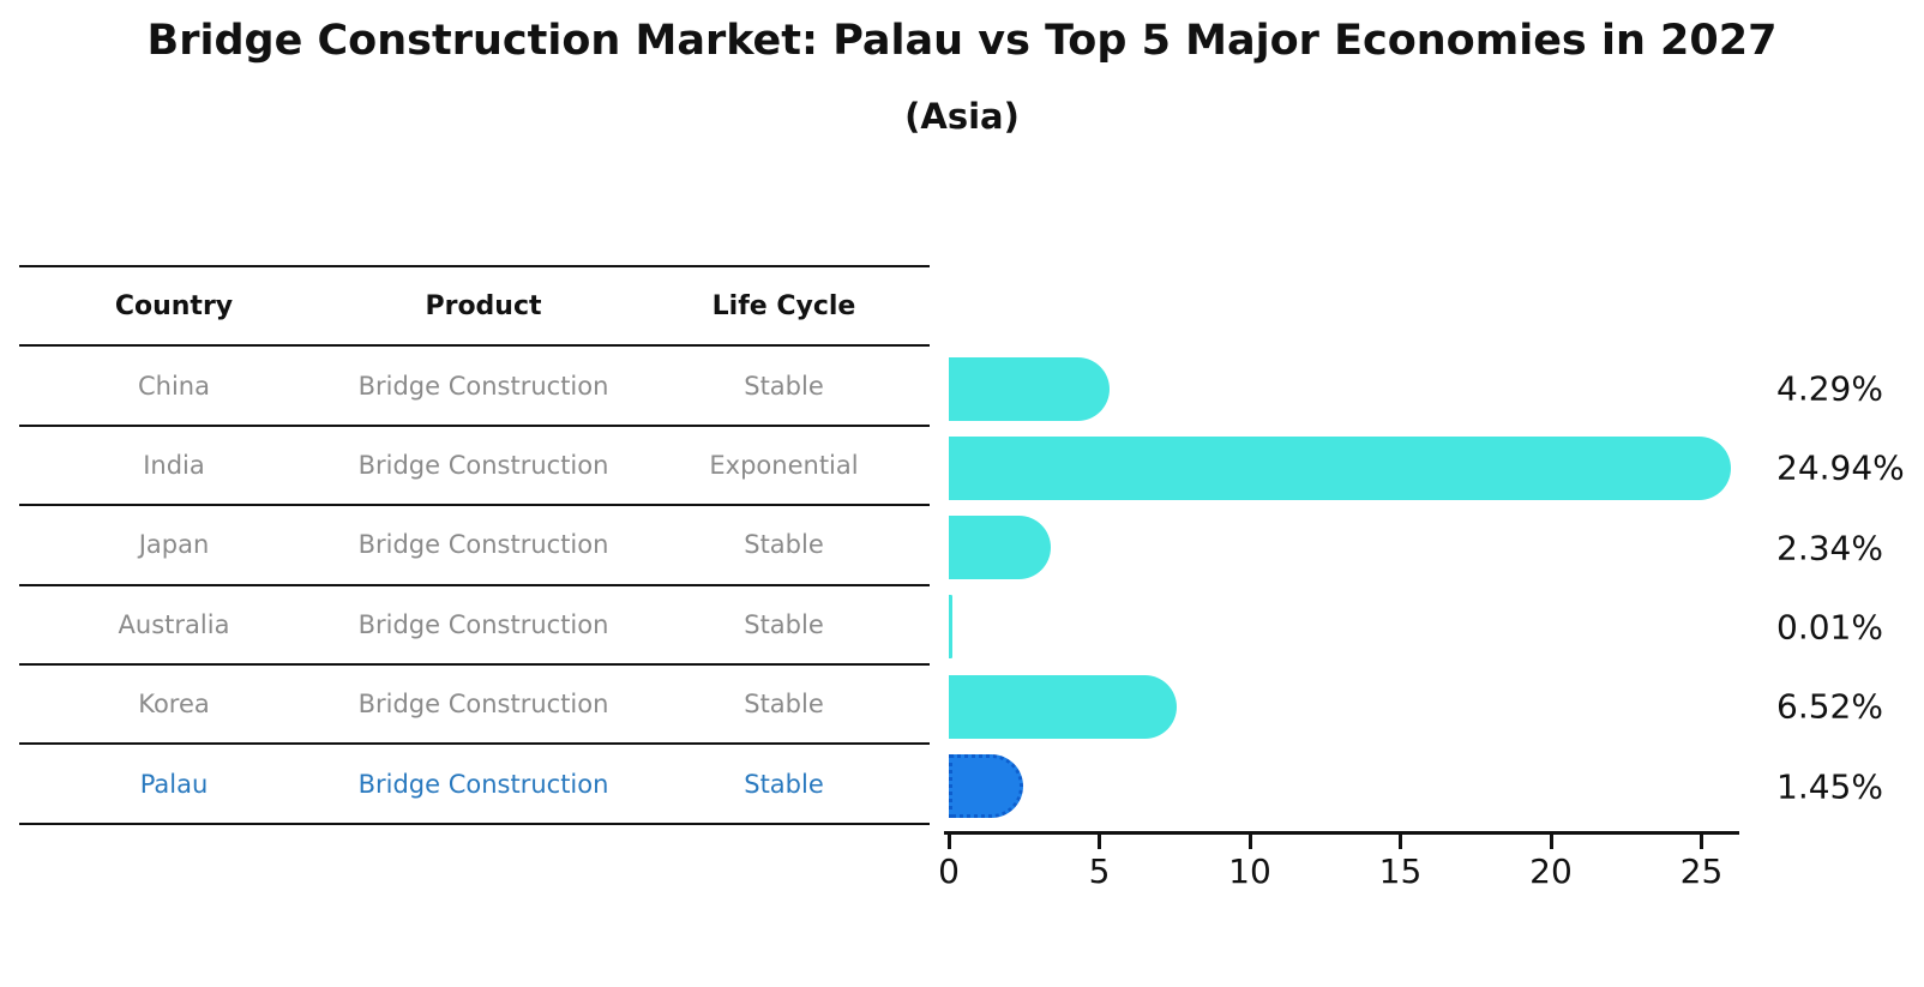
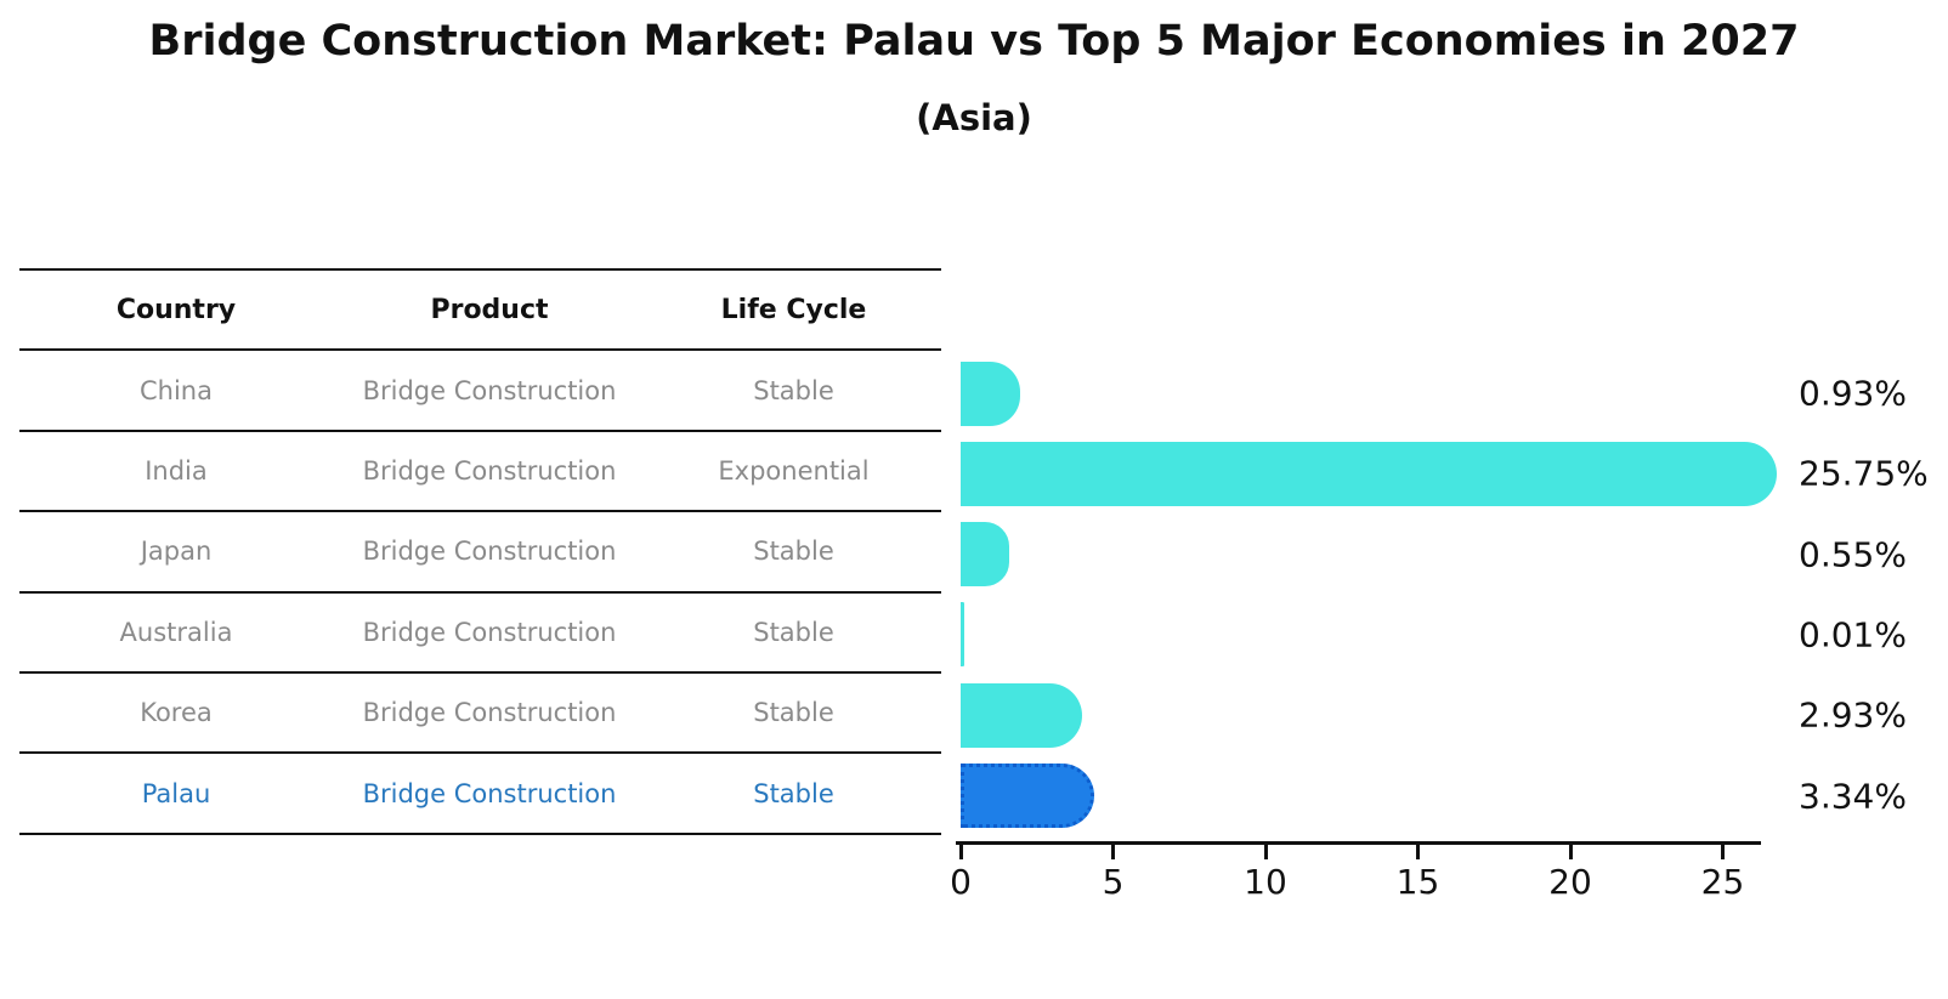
China: 4.29% -> 0.93%
India: 24.94% -> 25.75%
Japan: 2.34% -> 0.55%
Korea: 6.52% -> 2.93%
Palau: 1.45% -> 3.34%
